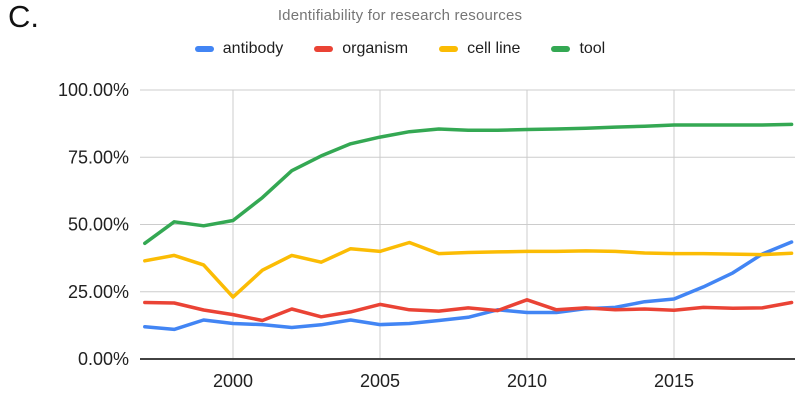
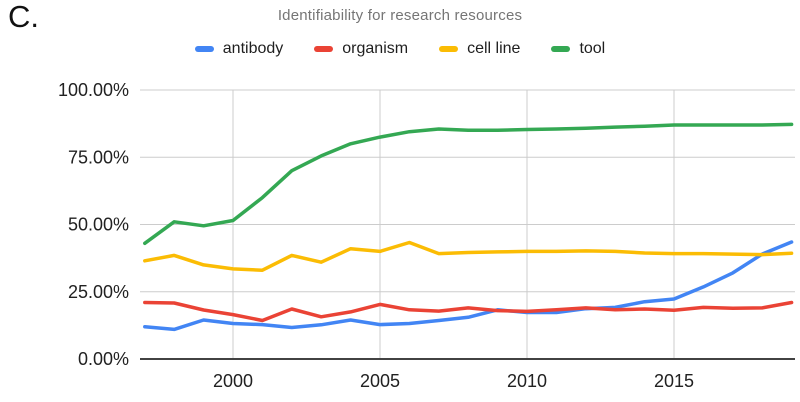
cell line/2000: 23% -> 34%
organism/2010: 22% -> 18%
